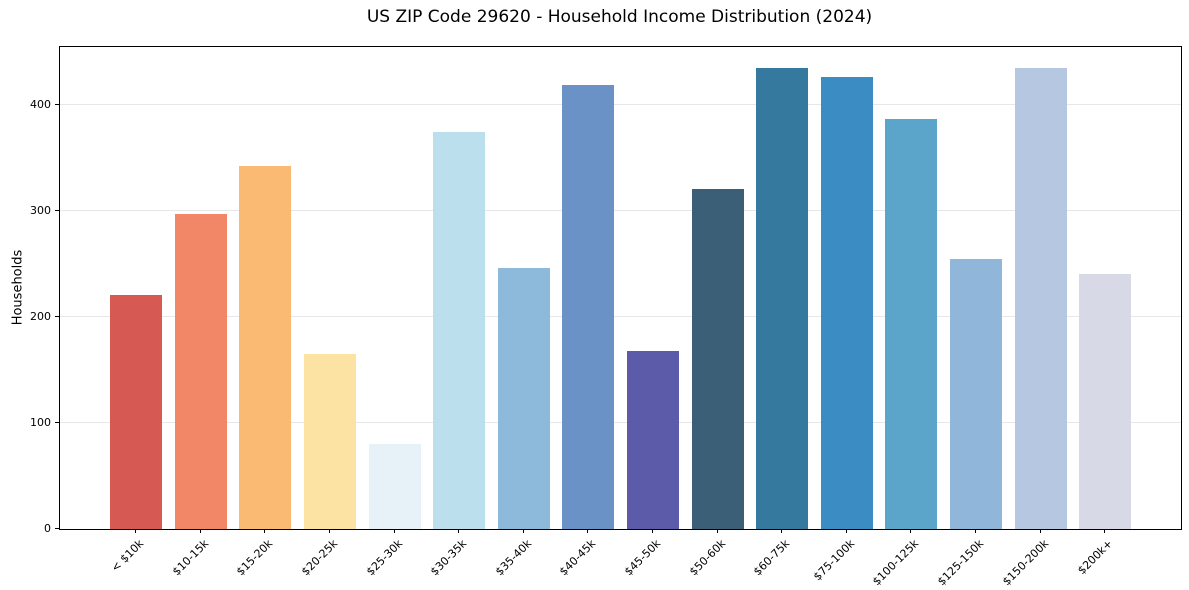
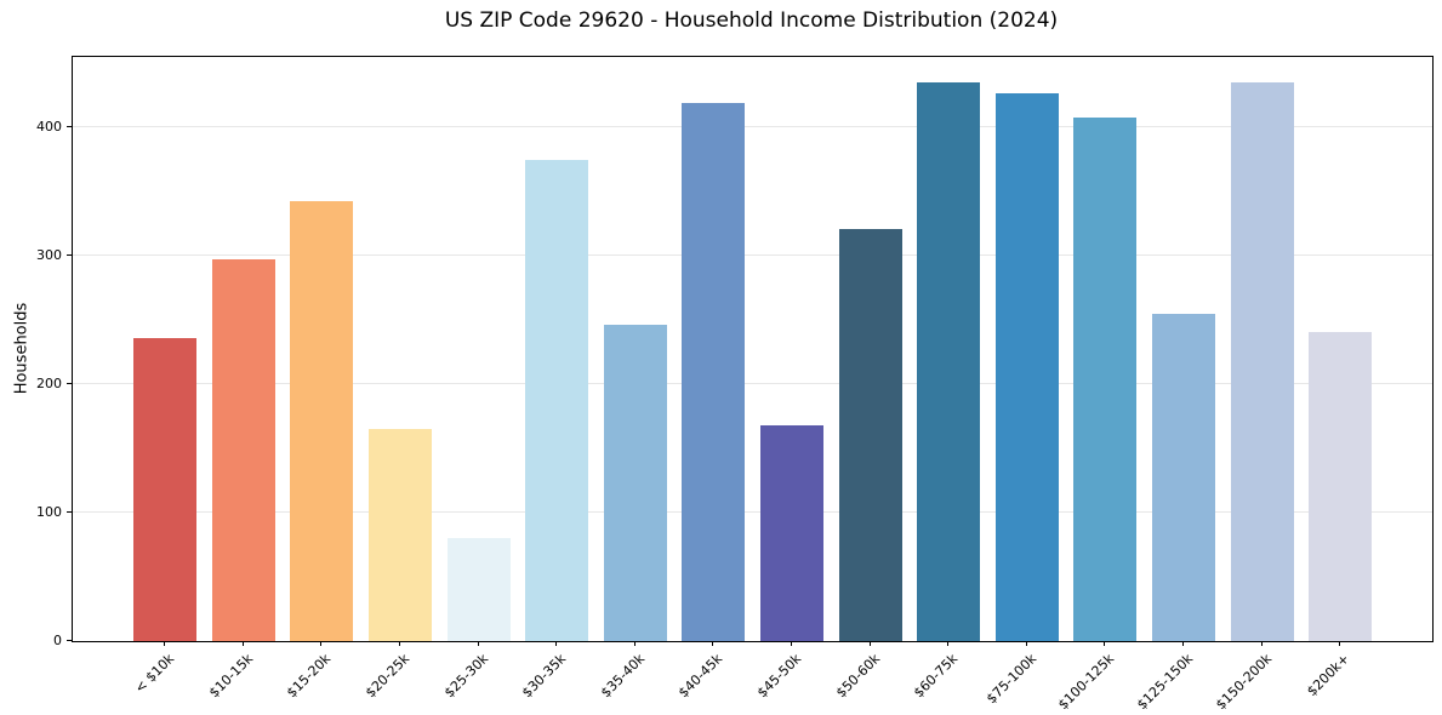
< $10k: 221 -> 236
$100-125k: 387 -> 408
